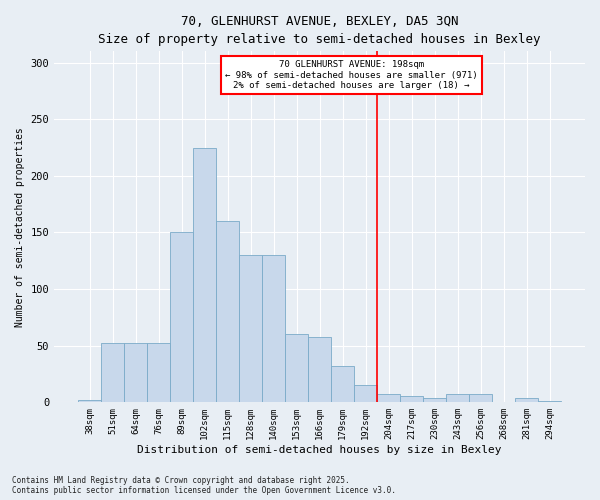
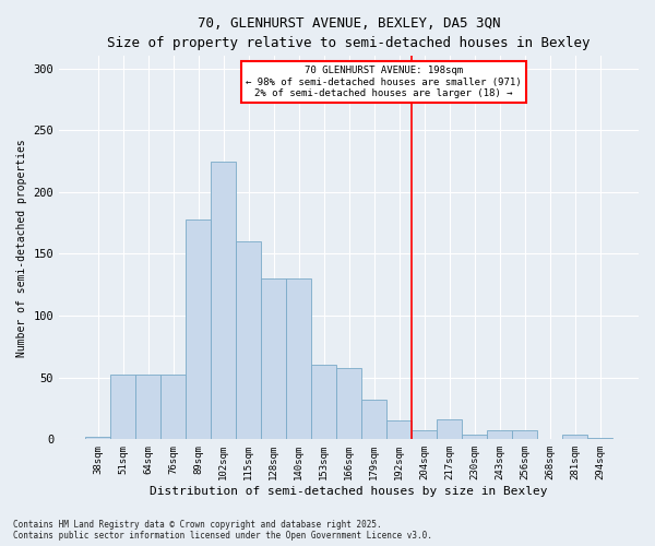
89sqm: 150 -> 178
217sqm: 6 -> 16
